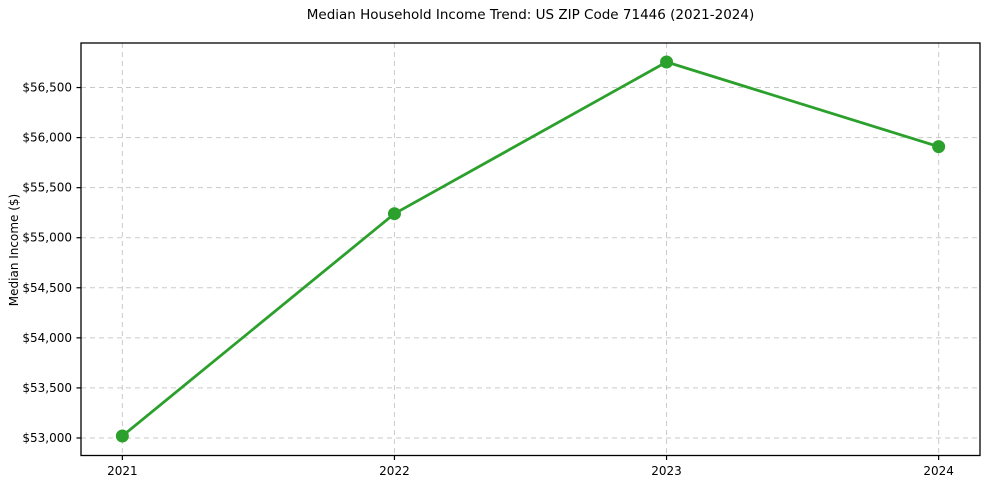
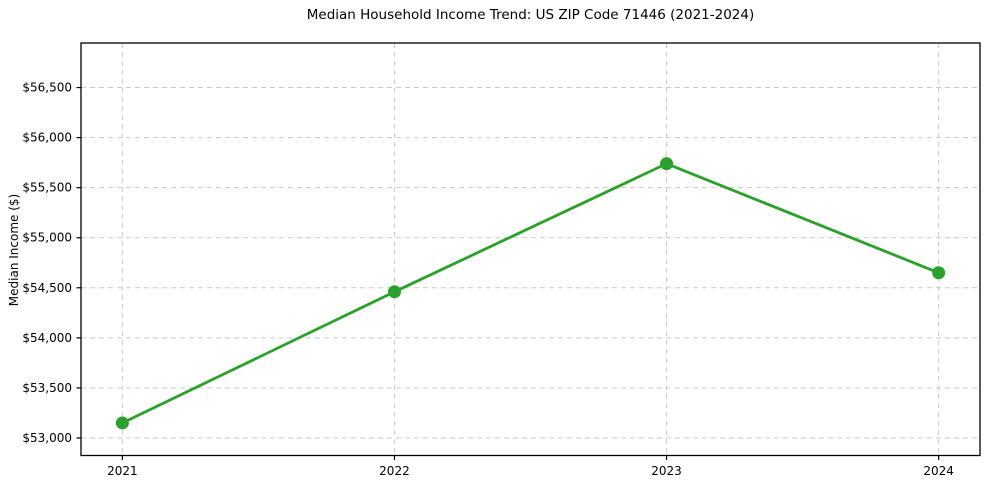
2021: $53020 -> $53150
2022: $55240 -> $54460
2023: $56760 -> $55740
2024: $55910 -> $54650
